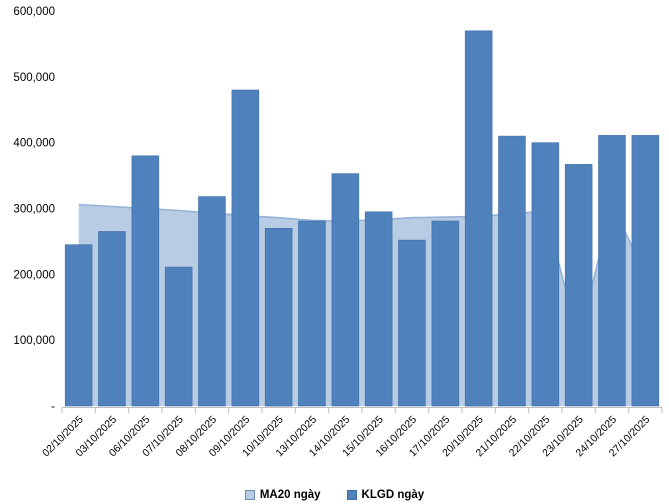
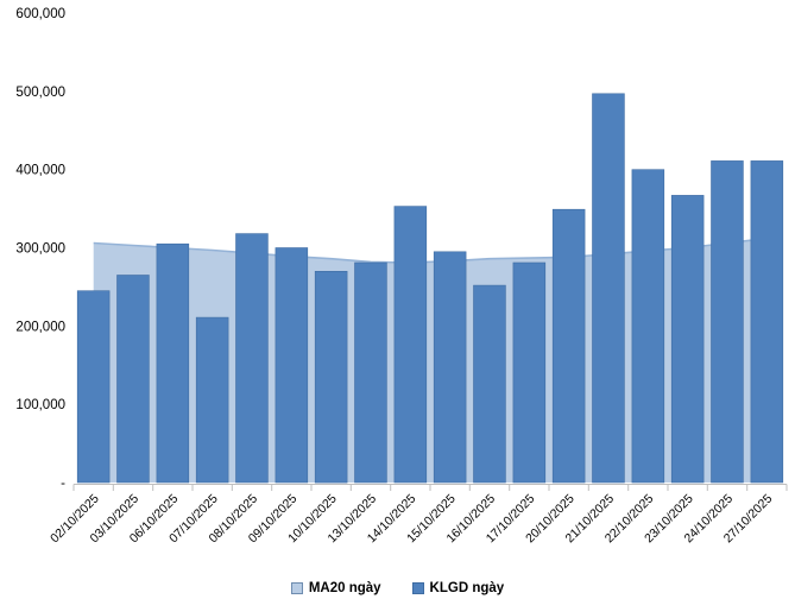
KLGD ngày/06/10/2025: 380000 -> 300000
KLGD ngày/09/10/2025: 480000 -> 300000
KLGD ngày/20/10/2025: 570000 -> 350000
KLGD ngày/21/10/2025: 410000 -> 500000
MA20 ngày/23/10/2025: 100000 -> 300000
MA20 ngày/27/10/2025: 200000 -> 310000
